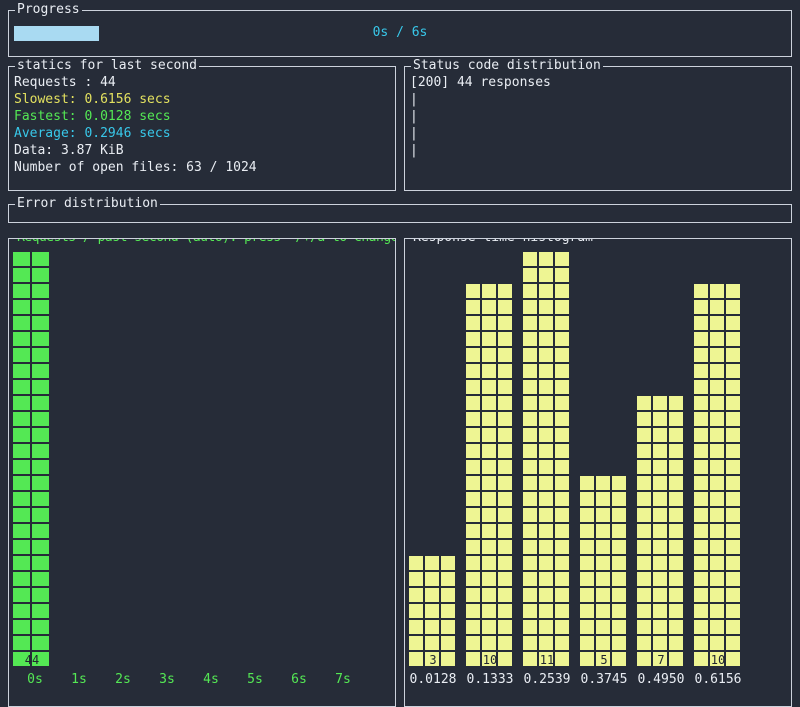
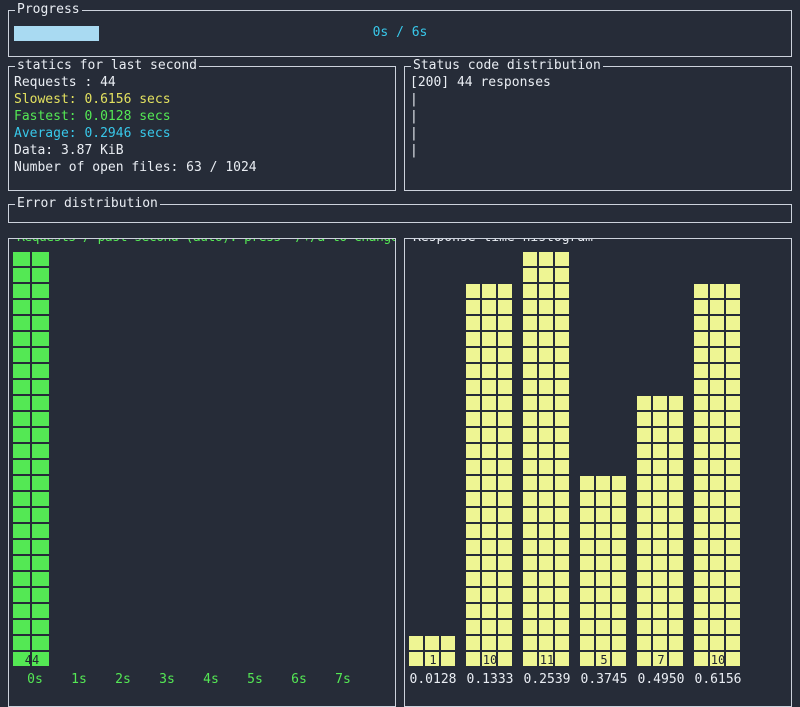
Response time histogram/0.0128: 3 -> 1
